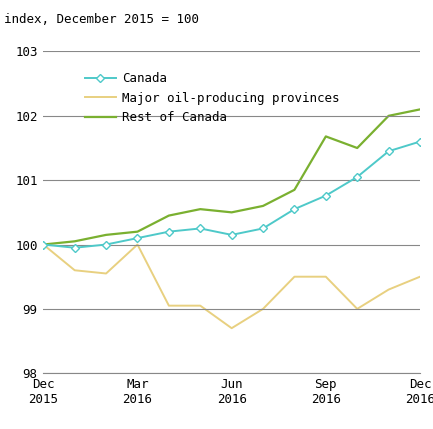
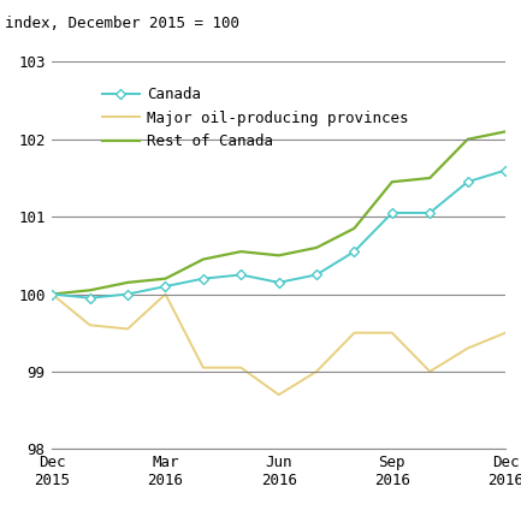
Canada/Sep 2016: 100.76 -> 101.05
Rest of Canada/Sep 2016: 101.68 -> 101.45
